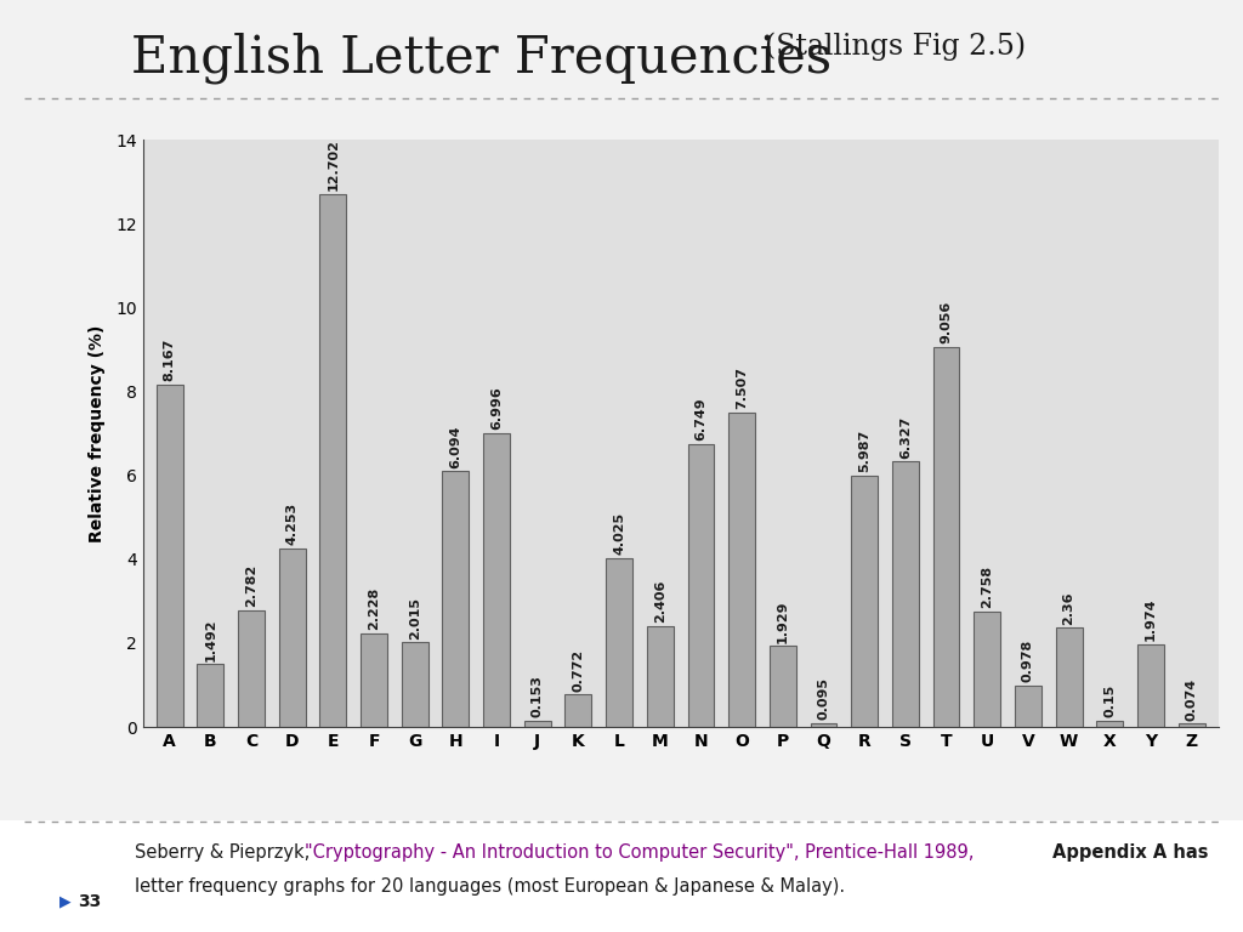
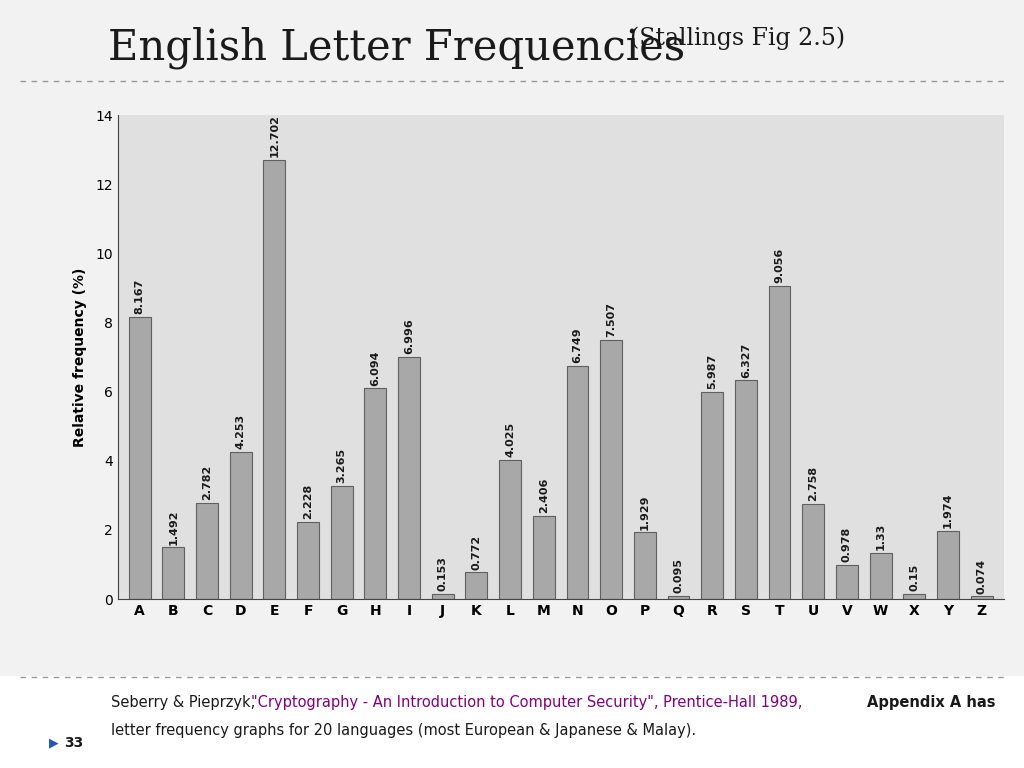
G: 2.015 -> 3.265
W: 2.36 -> 1.33
